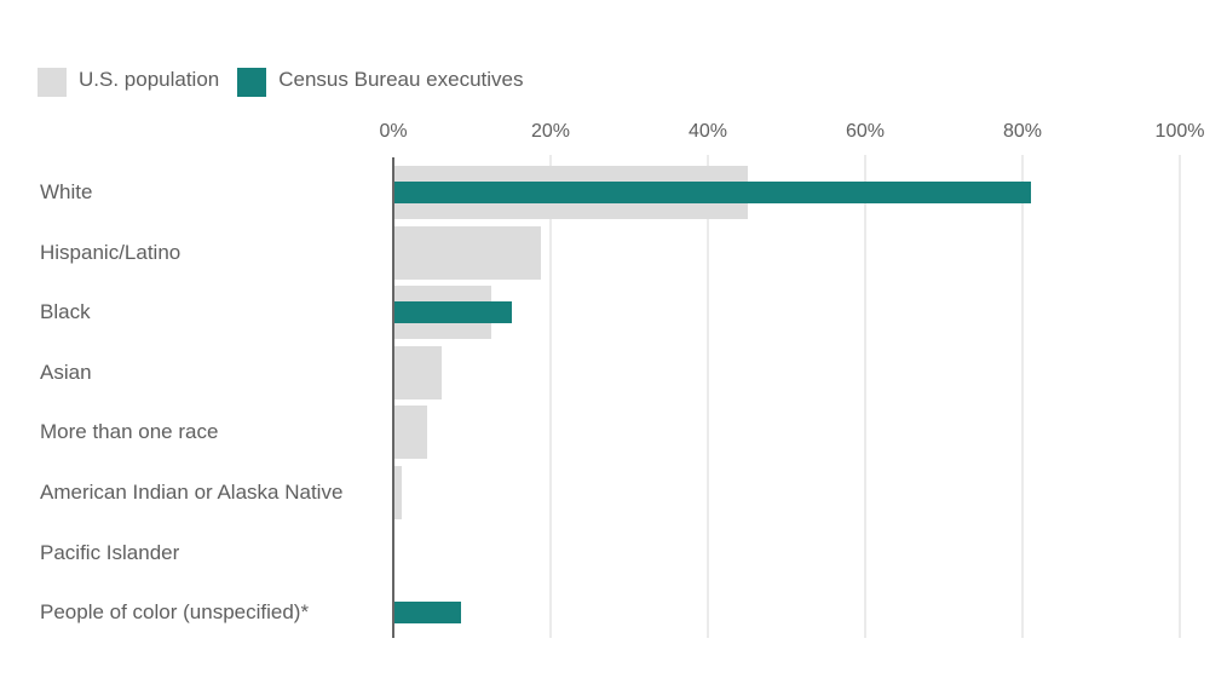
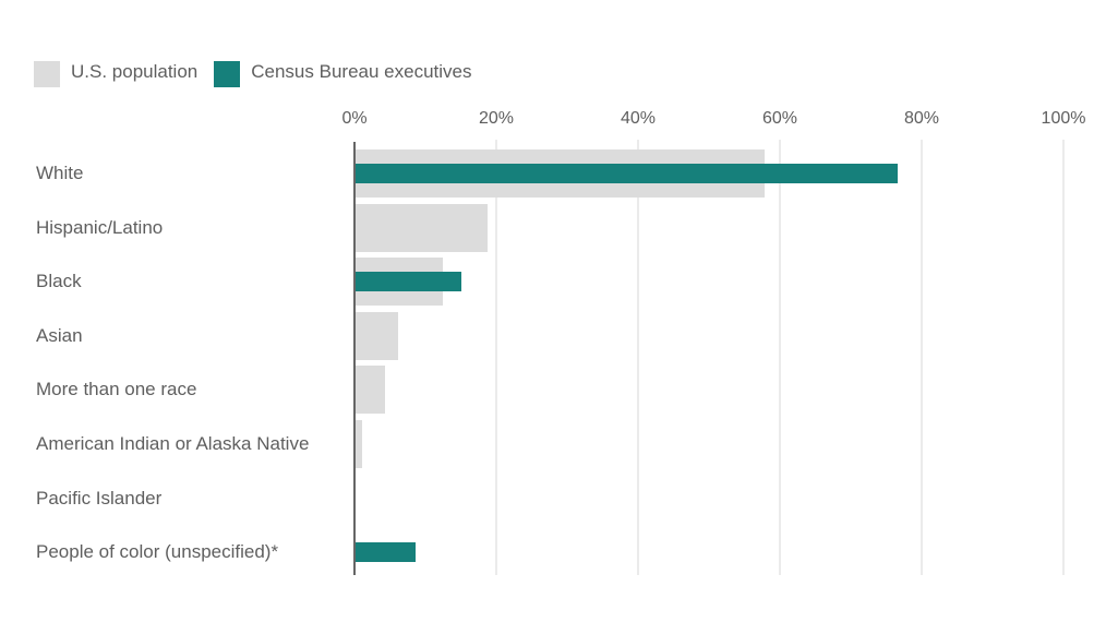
U.S. population/White: 45% -> 58%
Census Bureau executives/White: 81% -> 77%
